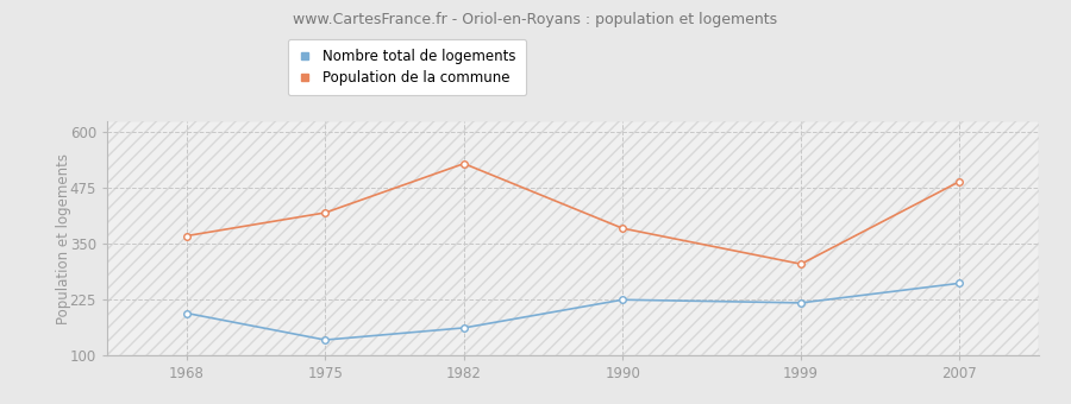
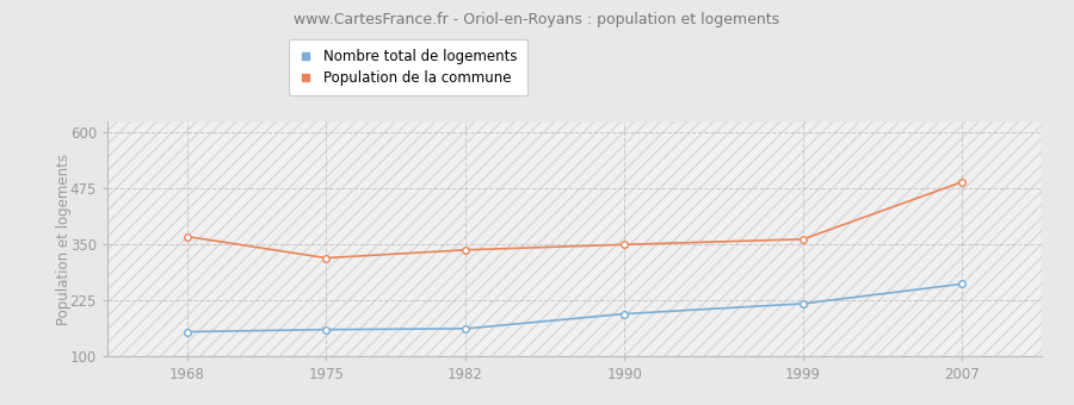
Nombre total de logements/1968: 195 -> 155
Nombre total de logements/1975: 135 -> 160
Population de la commune/1975: 420 -> 320
Population de la commune/1982: 530 -> 338
Nombre total de logements/1990: 225 -> 195
Population de la commune/1990: 385 -> 350
Population de la commune/1999: 305 -> 362
